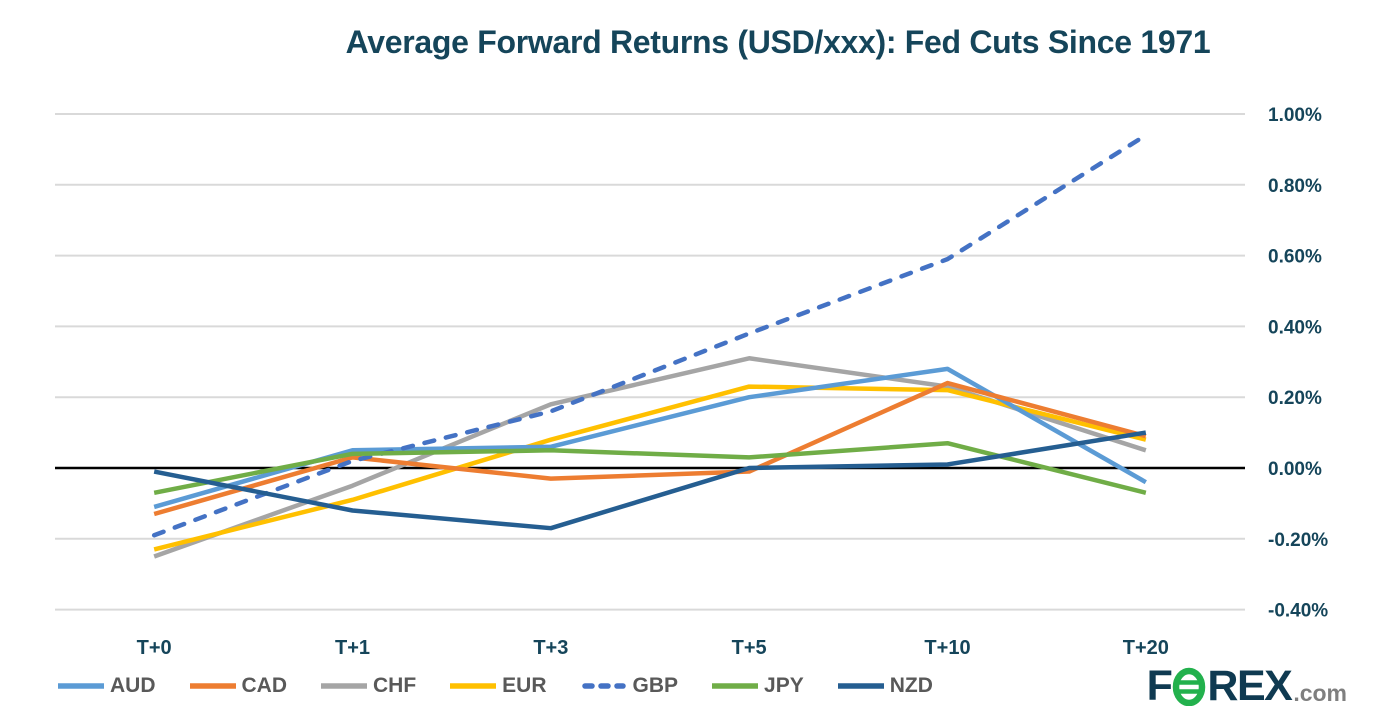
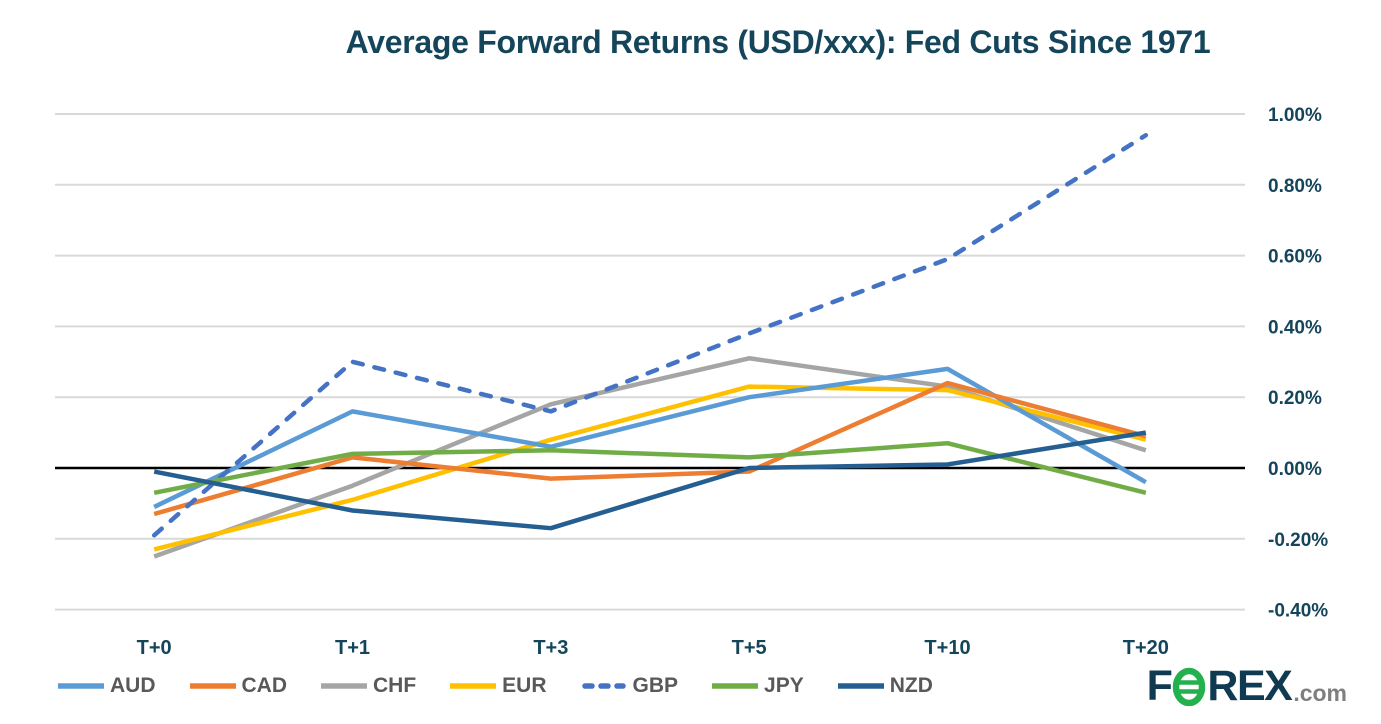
AUD/T+1: 0.05% -> 0.16%
GBP/T+1: 0.02% -> 0.30%
